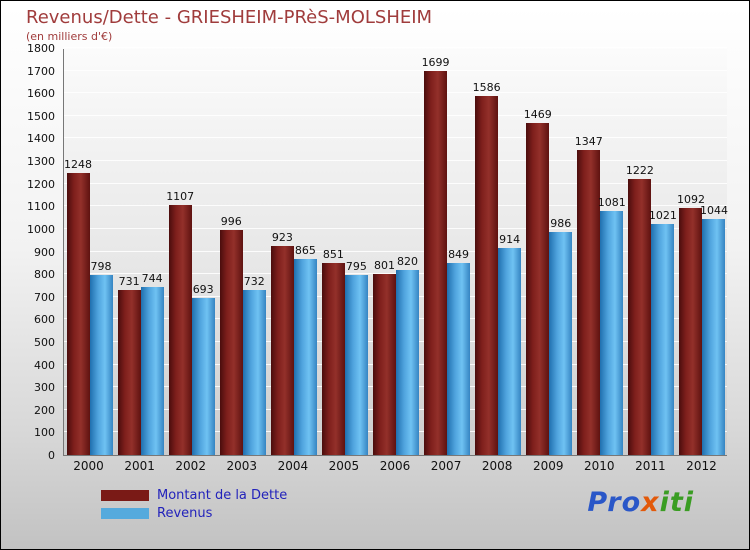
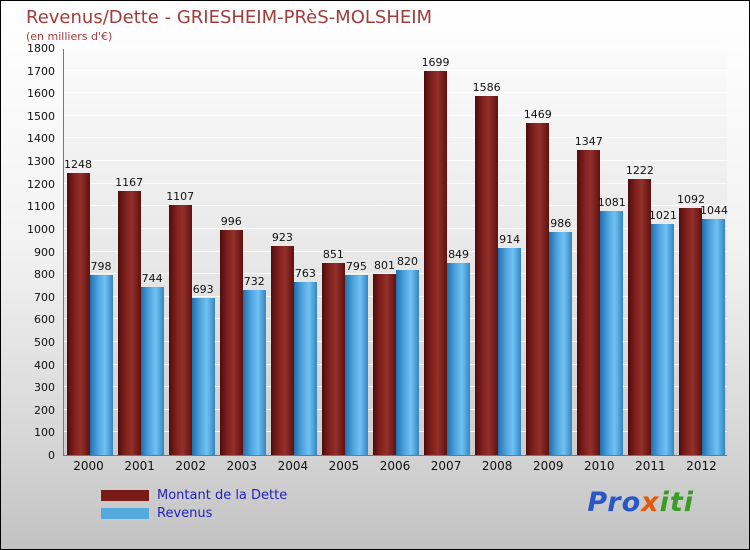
Montant de la Dette/2001: 731 -> 1167
Revenus/2004: 865 -> 763
